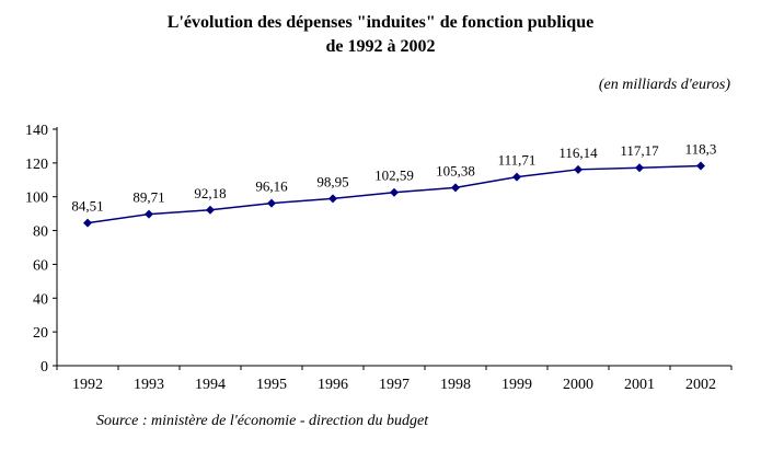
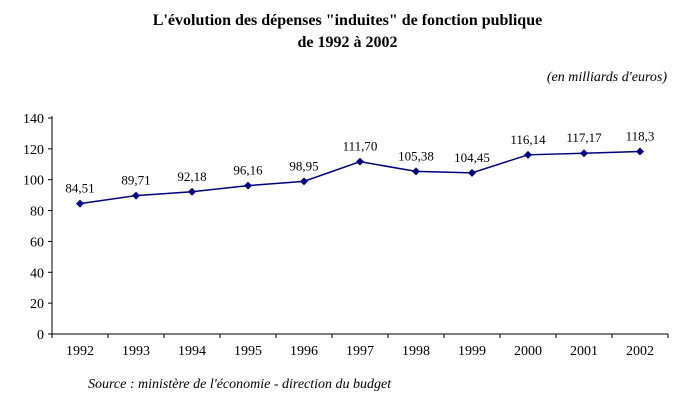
1997: 102,59 -> 111,70
1999: 111,71 -> 104,45
